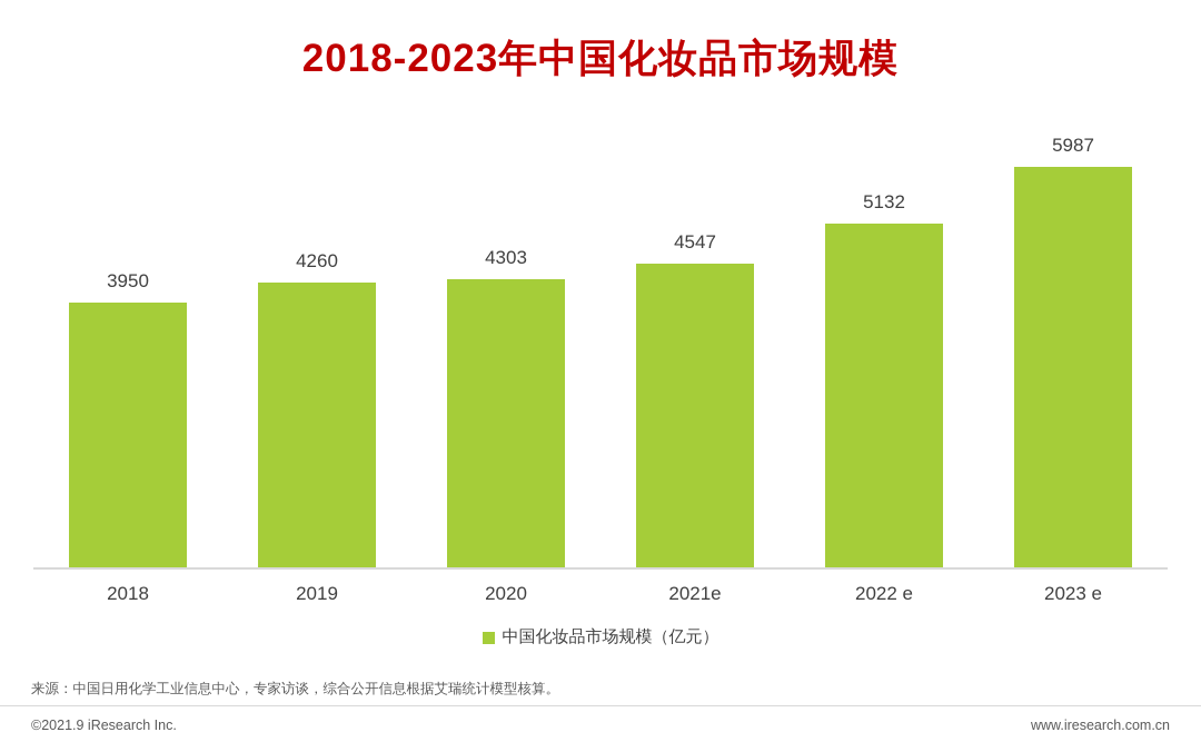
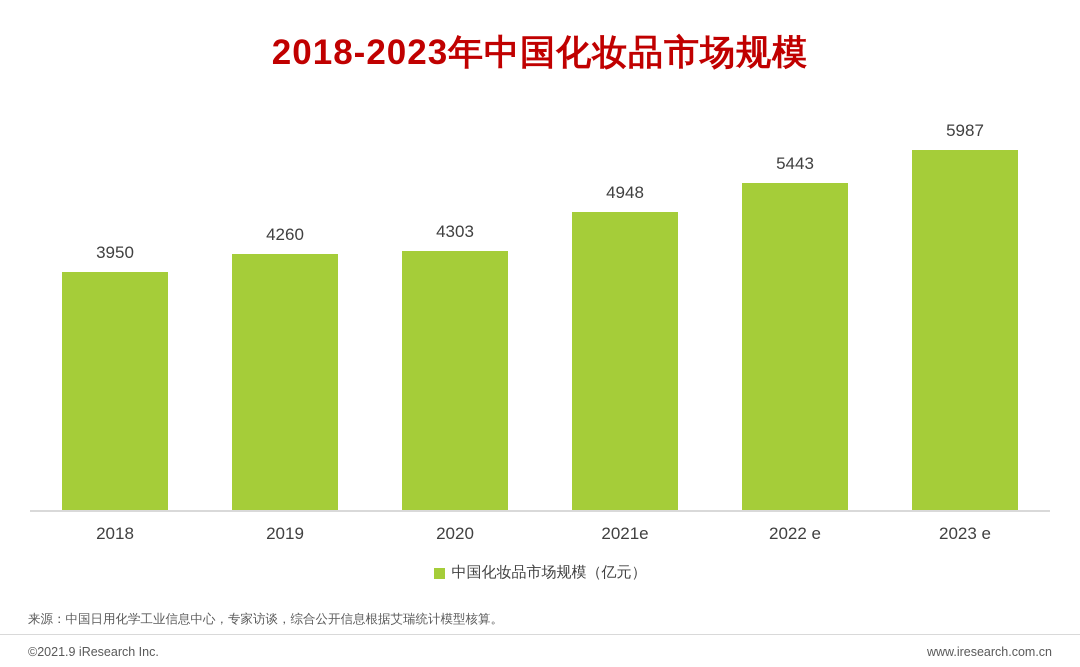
2021e: 4547 -> 4948
2022 e: 5132 -> 5443
